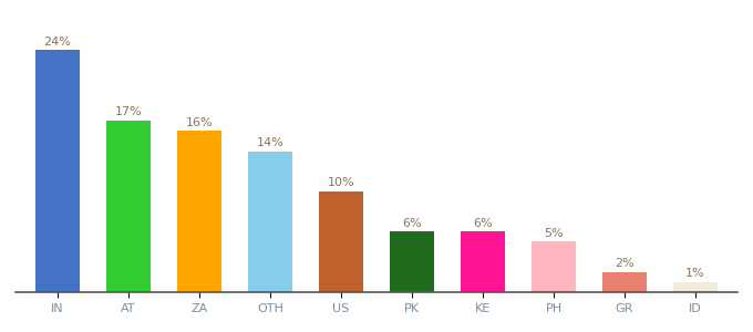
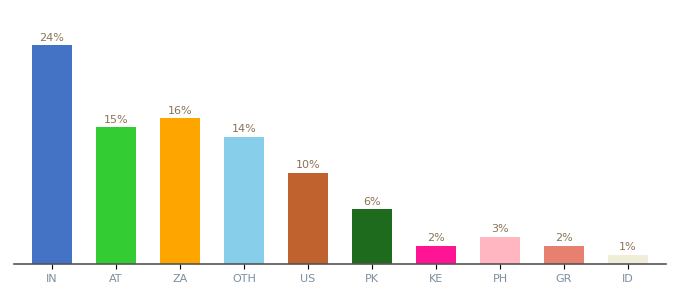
AT: 17% -> 15%
KE: 6% -> 2%
PH: 5% -> 3%
